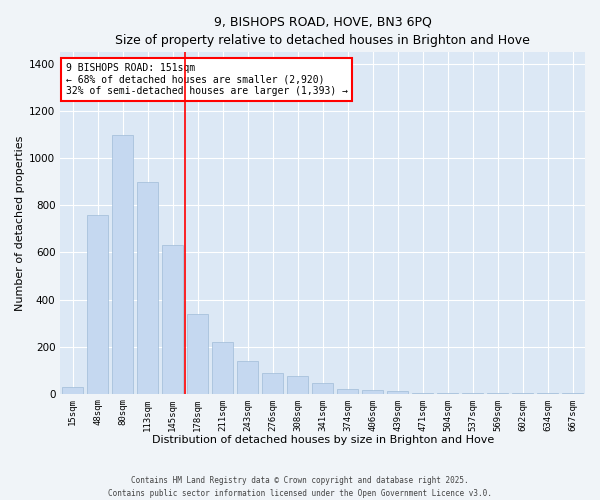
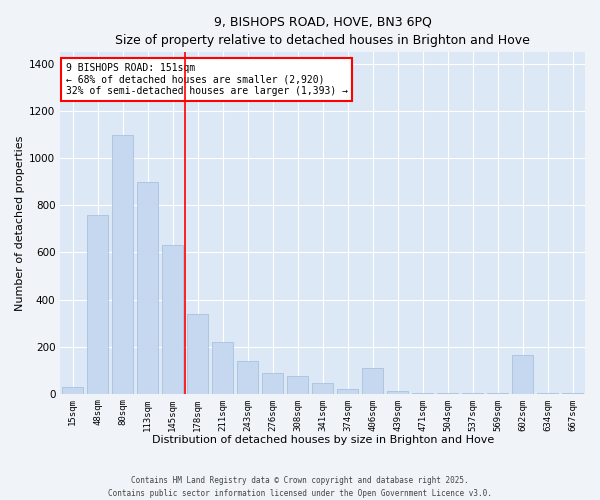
406sqm: 15 -> 110
602sqm: 1 -> 165
